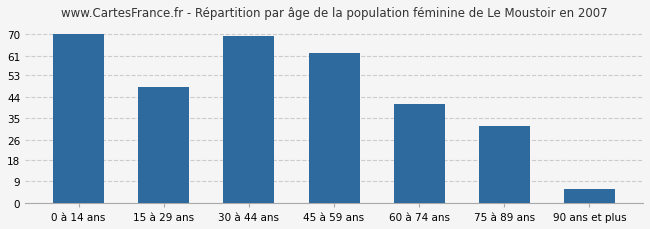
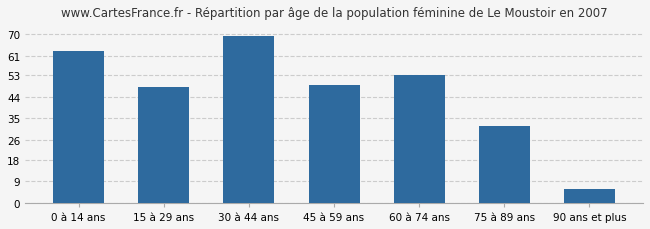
0 à 14 ans: 70 -> 63
45 à 59 ans: 62 -> 49
60 à 74 ans: 41 -> 53
